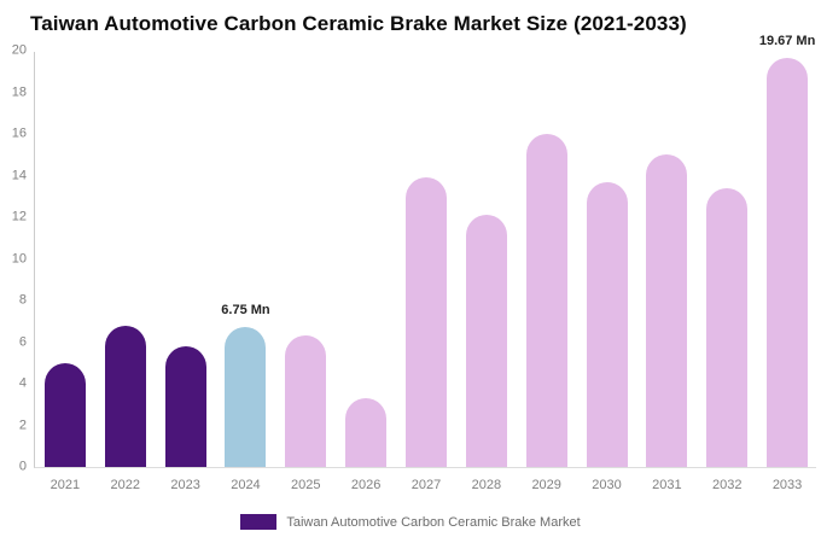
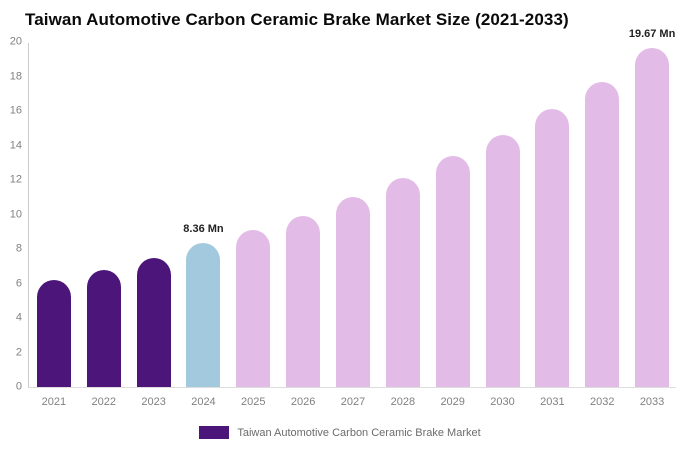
2021: 5.0 -> 6.2
2023: 5.8 -> 7.5
2024: 6.75 -> 8.36
2025: 6.3 -> 9.1
2026: 3.3 -> 9.9
2027: 13.9 -> 11.0
2029: 16.0 -> 13.4
2030: 13.7 -> 14.6
2031: 15.0 -> 16.1
2032: 13.4 -> 17.7
